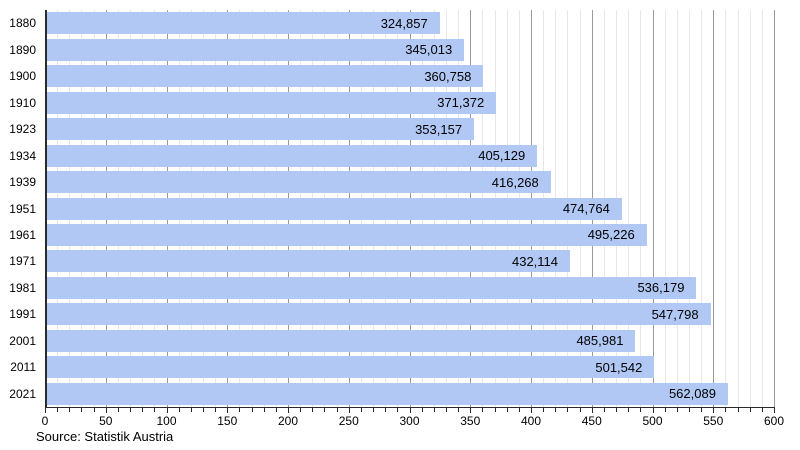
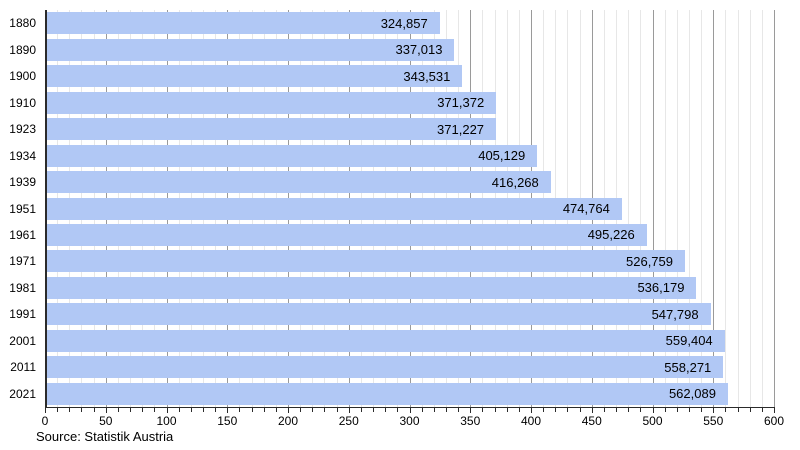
1890: 345,013 -> 337,013
1900: 360,758 -> 343,531
1923: 353,157 -> 371,227
1971: 432,114 -> 526,759
2001: 485,981 -> 559,404
2011: 501,542 -> 558,271
